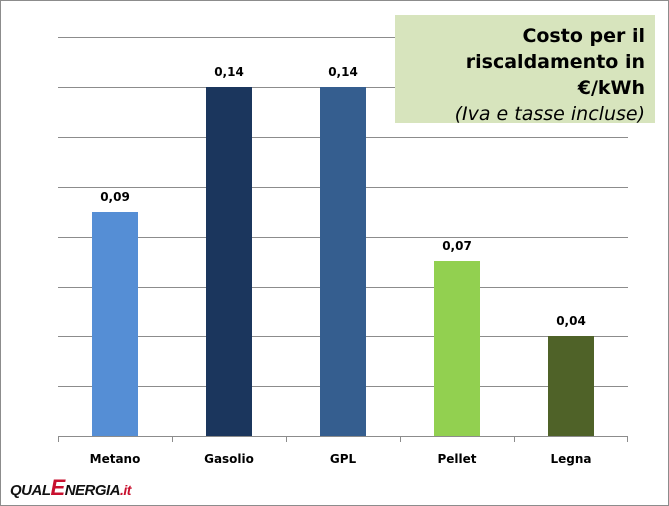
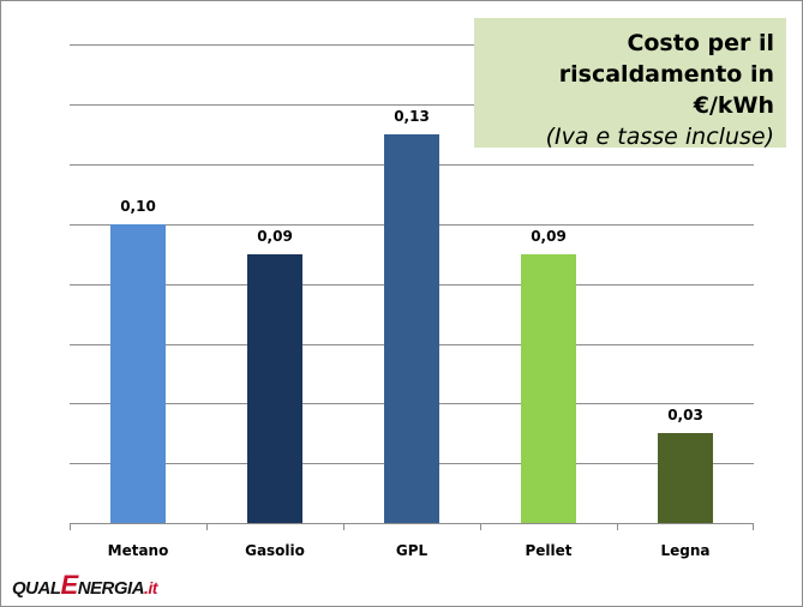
Metano: 0,09 -> 0,10
Gasolio: 0,14 -> 0,09
GPL: 0,14 -> 0,13
Pellet: 0,07 -> 0,09
Legna: 0,04 -> 0,03
